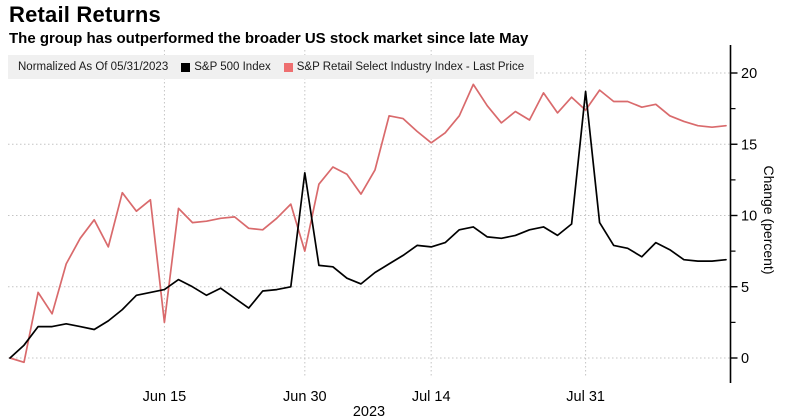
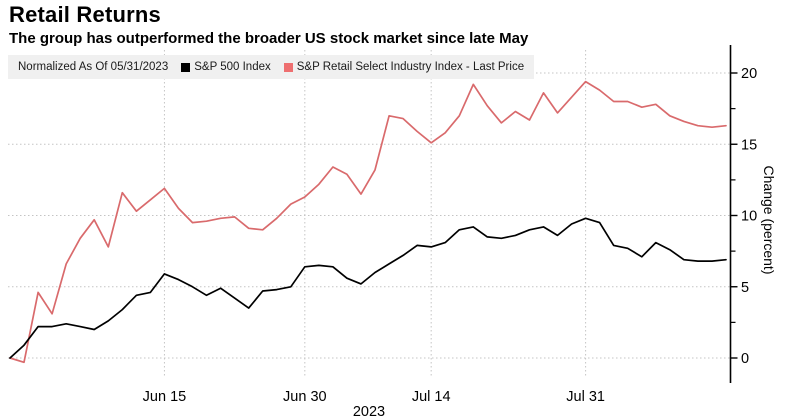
S&P 500 Index/Jun 15: 4.8 -> 5.9
S&P Retail Select Industry Index - Last Price/Jun 15: 2.5 -> 11.9
S&P 500 Index/Jun 30: 13.0 -> 6.4
S&P Retail Select Industry Index - Last Price/Jun 30: 7.5 -> 11.3
S&P 500 Index/Jul 31: 18.7 -> 9.8
S&P Retail Select Industry Index - Last Price/Jul 31: 17.4 -> 19.4
